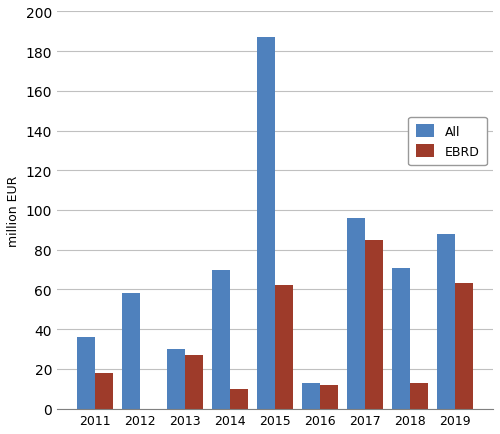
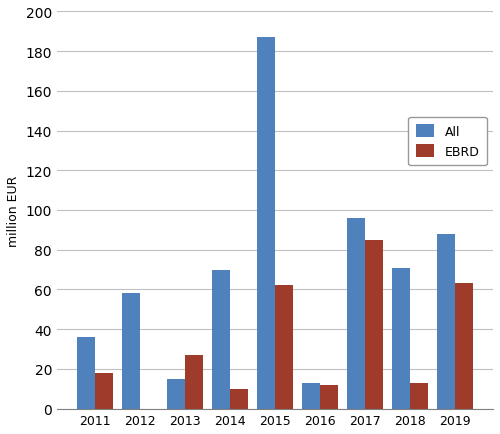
All/2013: 30 -> 15
